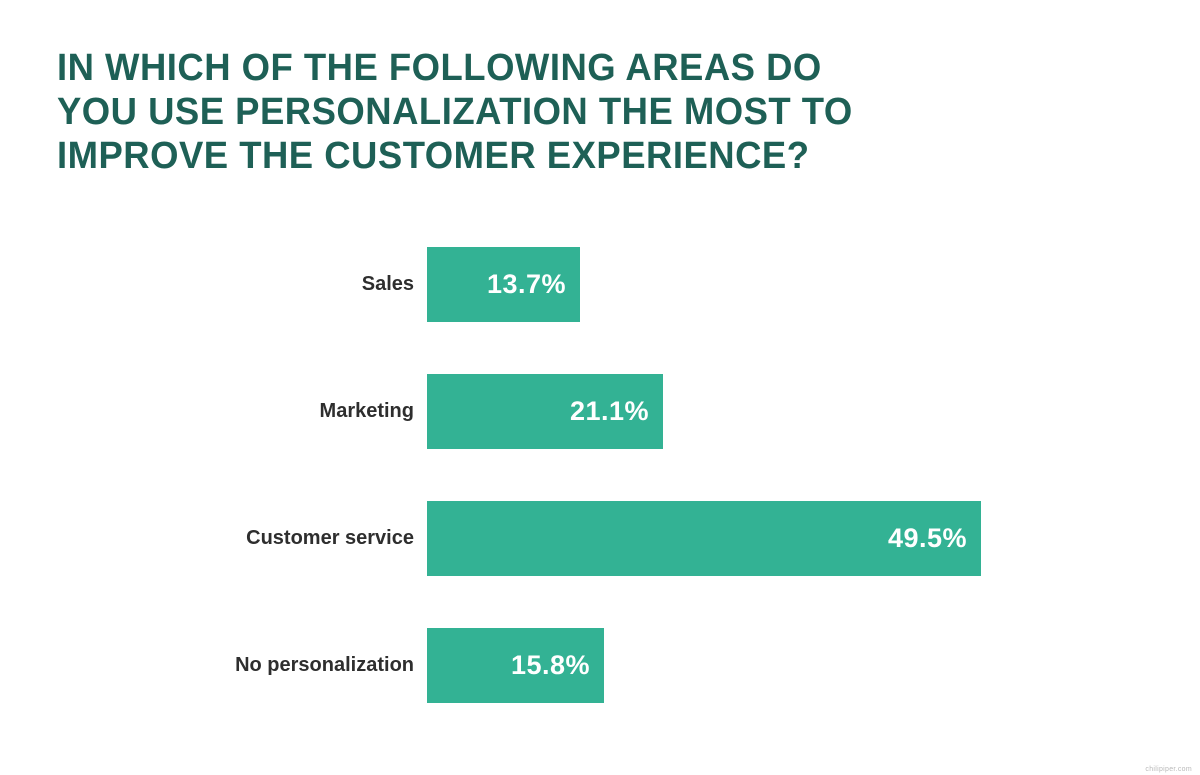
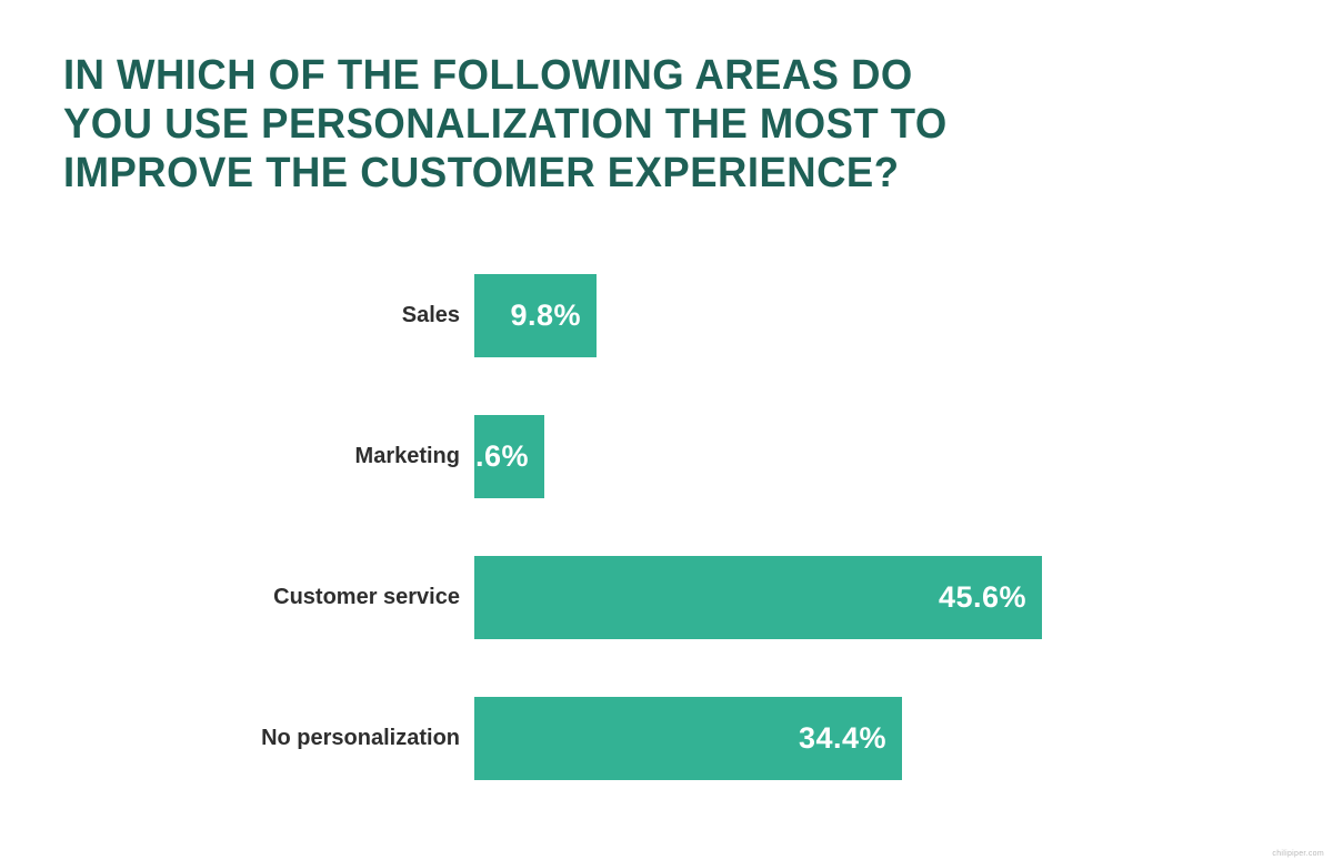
Sales: 13.7% -> 9.8%
Marketing: 21.1% -> 5.6%
Customer service: 49.5% -> 45.6%
No personalization: 15.8% -> 34.4%
